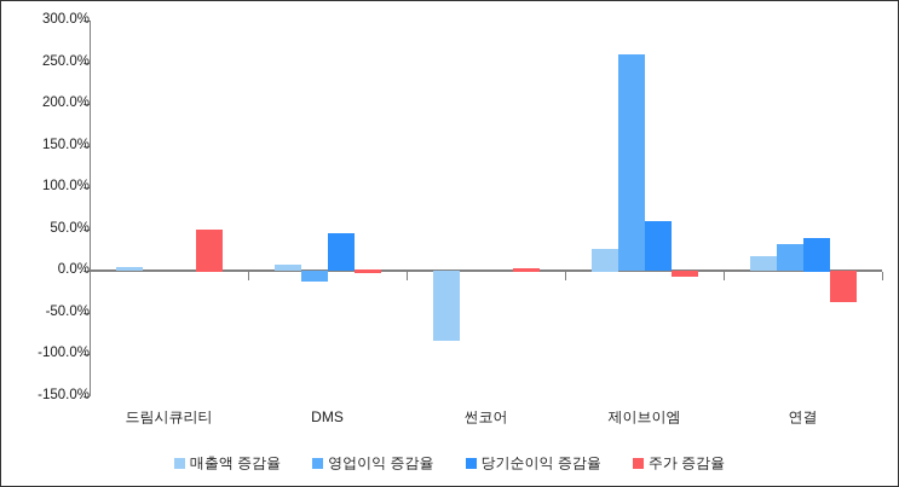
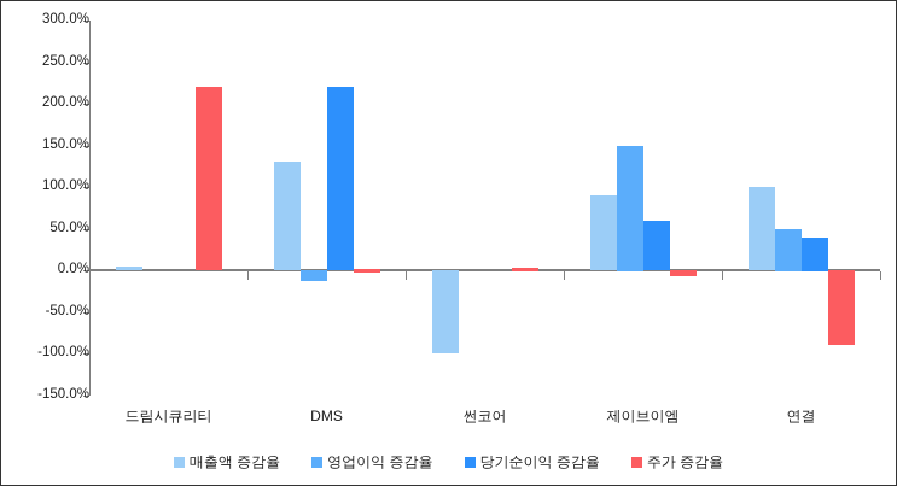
주가 증감율/드림시큐리티: 50% -> 220%
매출액 증감율/DMS: 10% -> 130%
당기순이익 증감율/DMS: 40% -> 220%
매출액 증감율/썬코어: -80% -> -100%
매출액 증감율/제이브이엠: 30% -> 90%
영업이익 증감율/제이브이엠: 260% -> 150%
매출액 증감율/연결: 20% -> 100%
영업이익 증감율/연결: 30% -> 50%
주가 증감율/연결: -40% -> -90%
